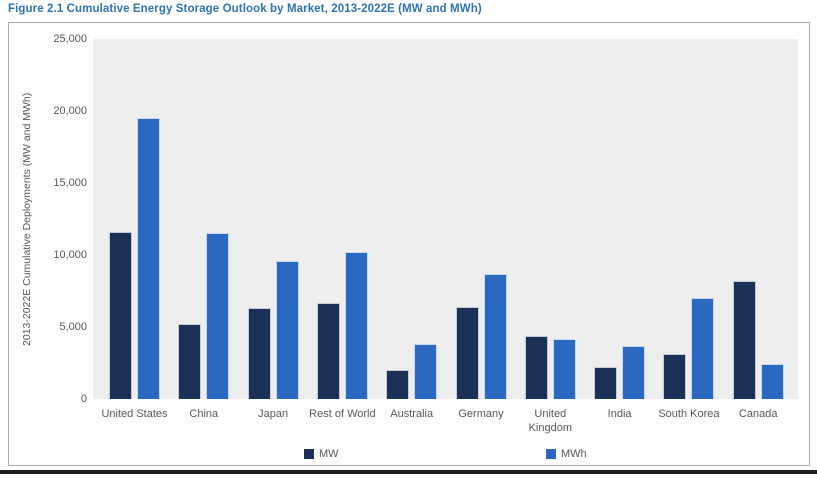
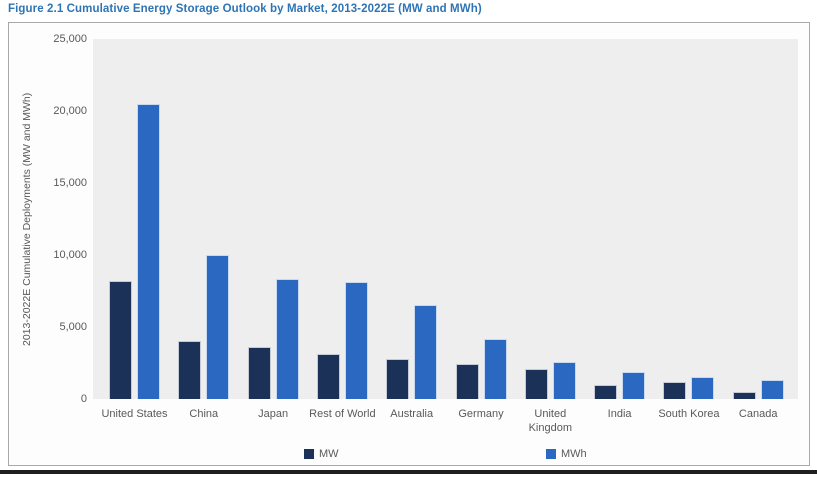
MW/United States: 11600 -> 8200
MWh/United States: 19500 -> 20500
MW/China: 5200 -> 4000
MWh/China: 11500 -> 10000
MW/Japan: 6300 -> 3600
MWh/Japan: 9600 -> 8300
MW/Rest of World: 6700 -> 3100
MWh/Rest of World: 10200 -> 8100
MW/Australia: 2000 -> 2800
MWh/Australia: 3800 -> 6500
MW/Germany: 6400 -> 2400
MWh/Germany: 8700 -> 4200
MW/United Kingdom: 4400 -> 2100
MWh/United Kingdom: 4200 -> 2600
MW/India: 2200 -> 1000
MWh/India: 3700 -> 1900
MW/South Korea: 3100 -> 1200
MWh/South Korea: 7000 -> 1500
MW/Canada: 8200 -> 500
MWh/Canada: 2400 -> 1300
